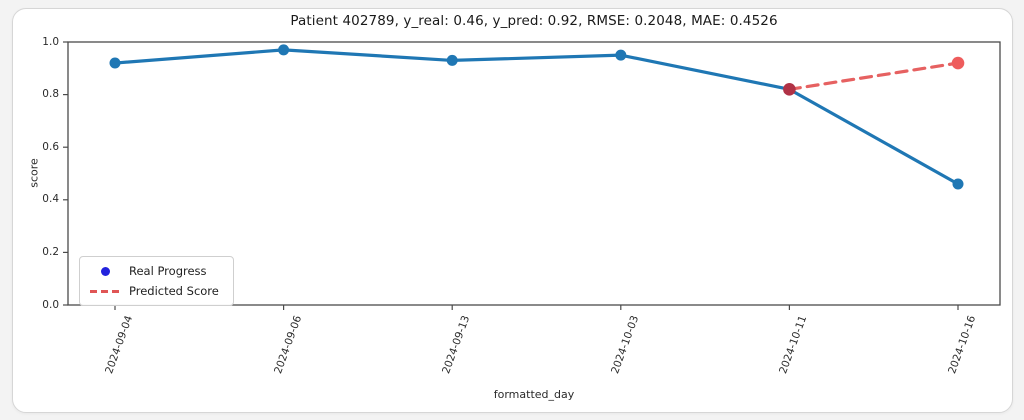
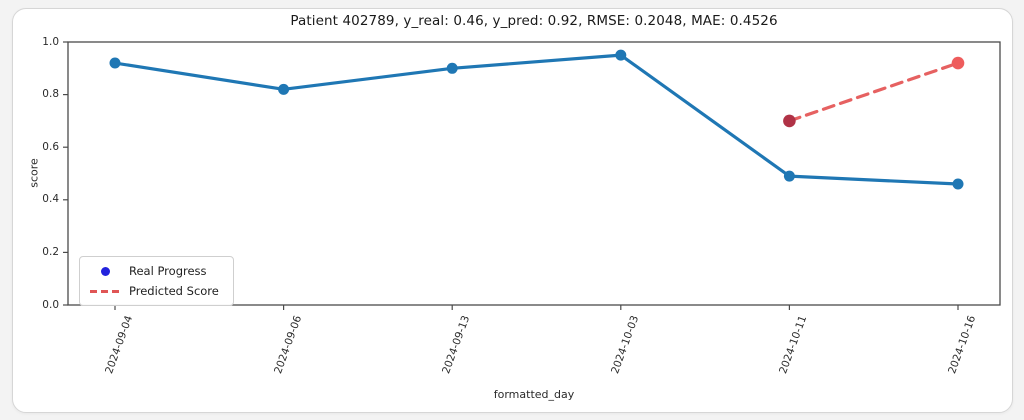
Real Progress/2024-09-06: 0.97 -> 0.82
Real Progress/2024-09-13: 0.93 -> 0.90
Real Progress/2024-10-11: 0.82 -> 0.49
Predicted Score/2024-10-11: 0.82 -> 0.70
